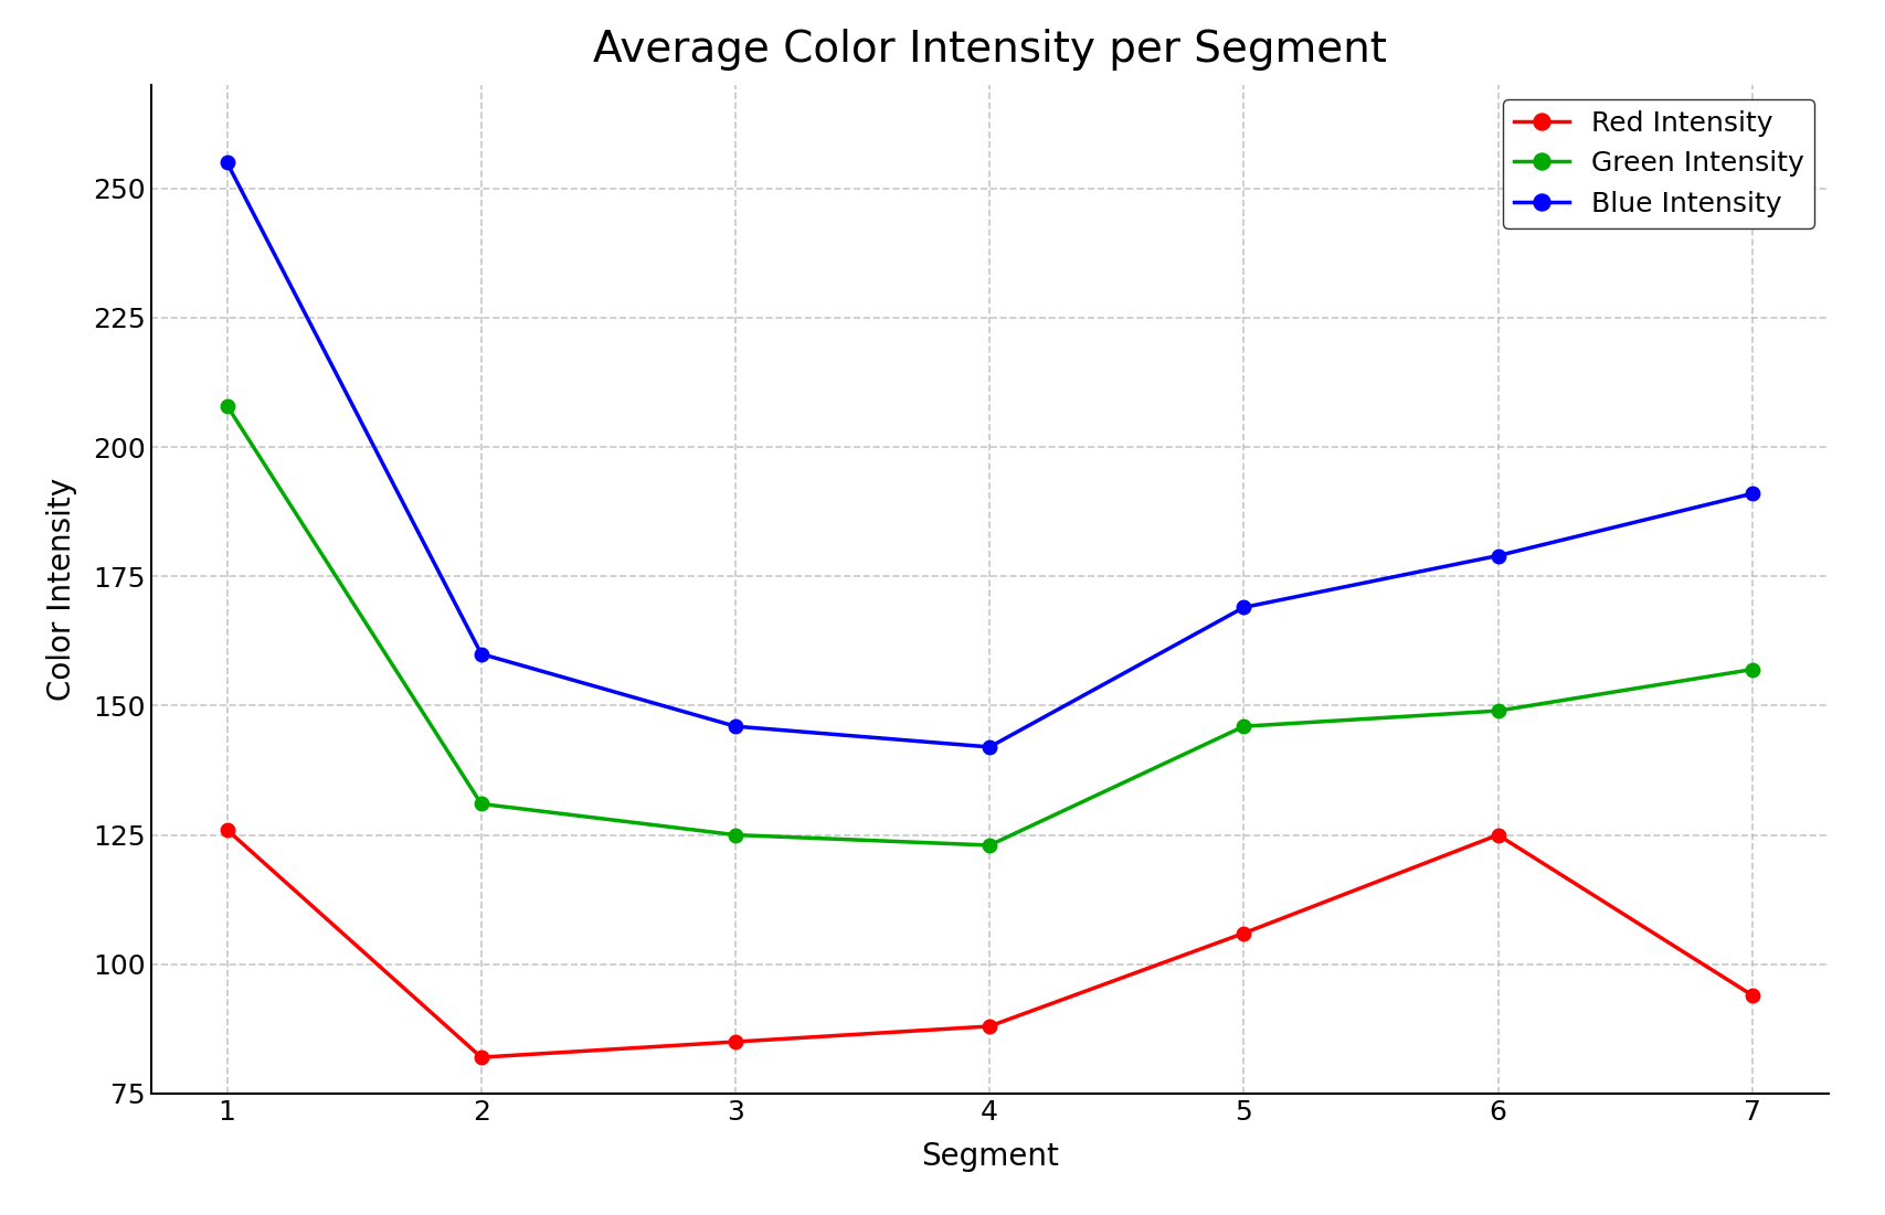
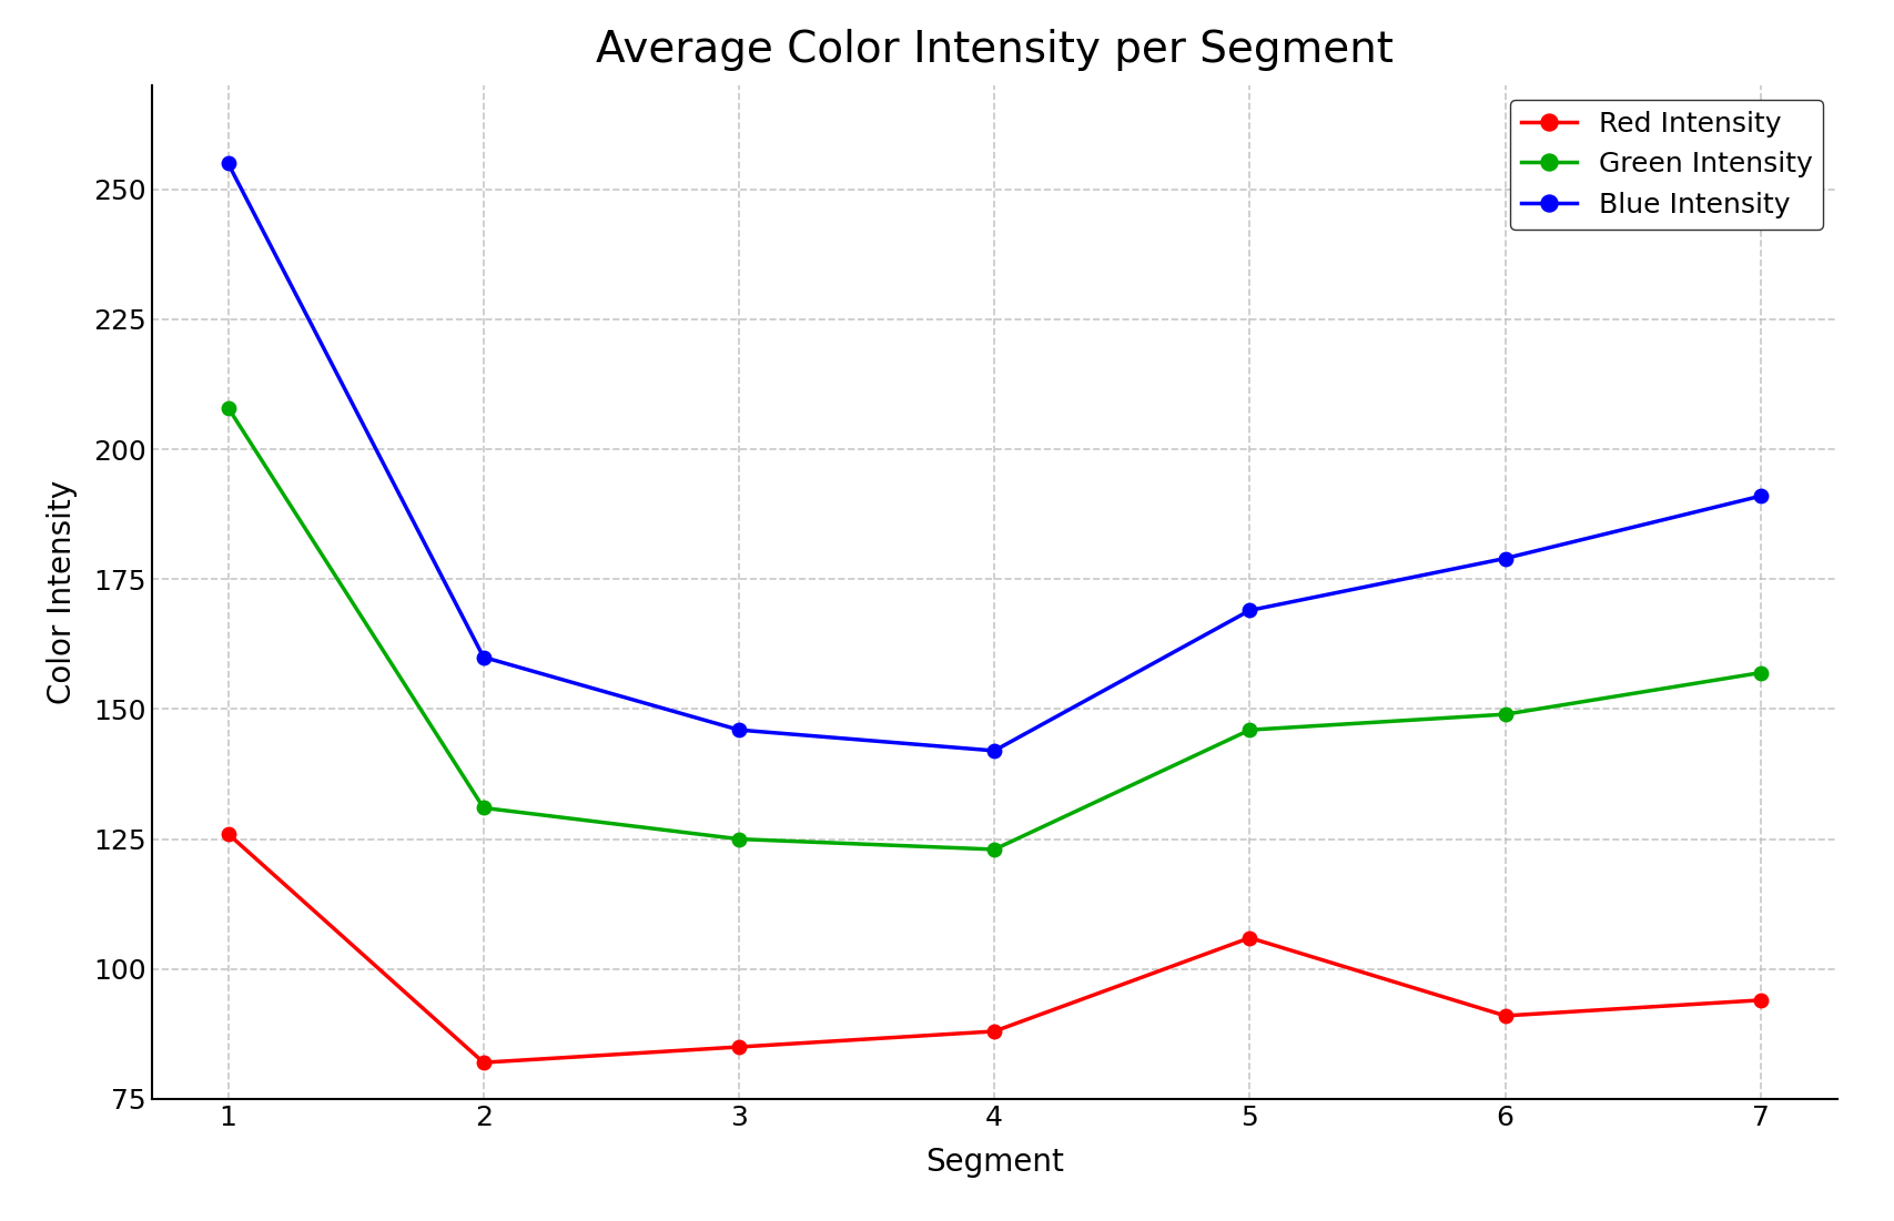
Red Intensity/6: 125 -> 91
